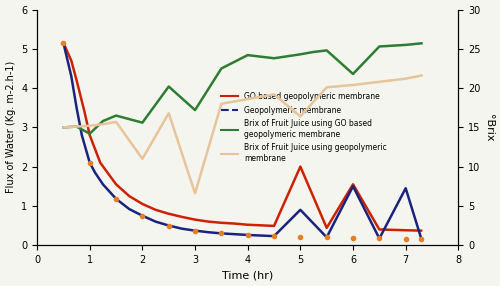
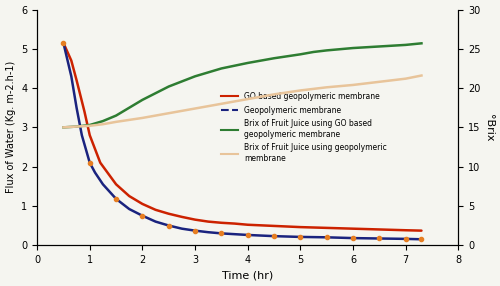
Brix of Fruit Juice using GO based geopolymeric membrane/1: 14.2 -> 15.3
Brix of Fruit Juice using GO based geopolymeric membrane/2: 15.6 -> 18.5
Brix of Fruit Juice using geopolymeric membrane/2: 11.0 -> 16.2
Brix of Fruit Juice using GO based geopolymeric membrane/3: 17.2 -> 21.5
Brix of Fruit Juice using geopolymeric membrane/3: 6.6 -> 17.4
Brix of Fruit Juice using GO based geopolymeric membrane/4: 24.2 -> 23.2
GO based geopolymeric membrane/5: 2.00 -> 0.46
Geopolymeric membrane/5: 0.90 -> 0.21
Brix of Fruit Juice using geopolymeric membrane/5: 16.4 -> 19.7
GO based geopolymeric membrane/6: 1.55 -> 0.42
Geopolymeric membrane/6: 1.50 -> 0.18
Brix of Fruit Juice using GO based geopolymeric membrane/6: 21.8 -> 25.1
Geopolymeric membrane/7: 1.45 -> 0.16
